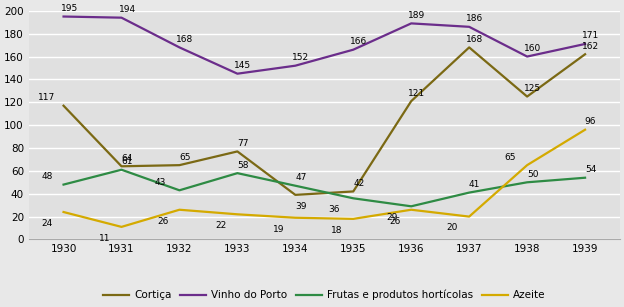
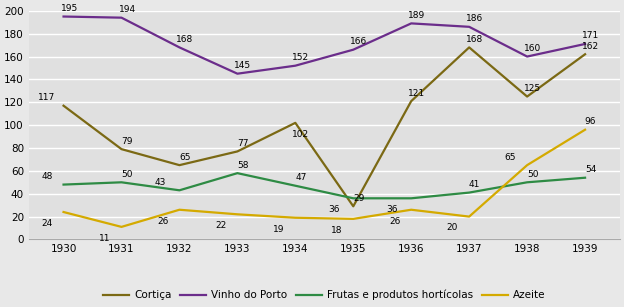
Cortiça/1931: 64 -> 79
Frutas e produtos hortícolas/1931: 61 -> 50
Cortiça/1934: 39 -> 102
Cortiça/1935: 42 -> 29
Frutas e produtos hortícolas/1936: 29 -> 36
